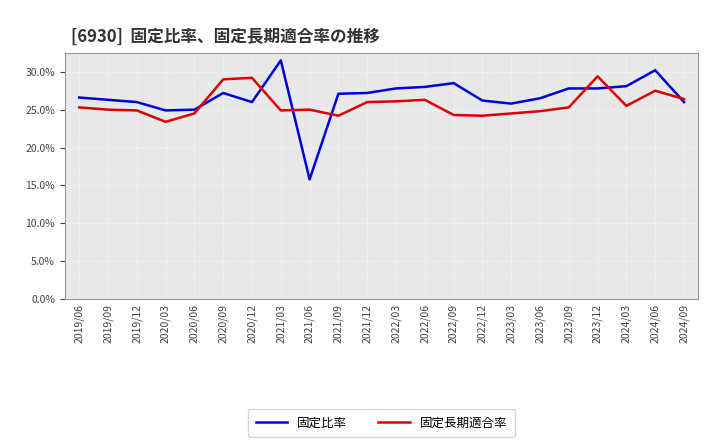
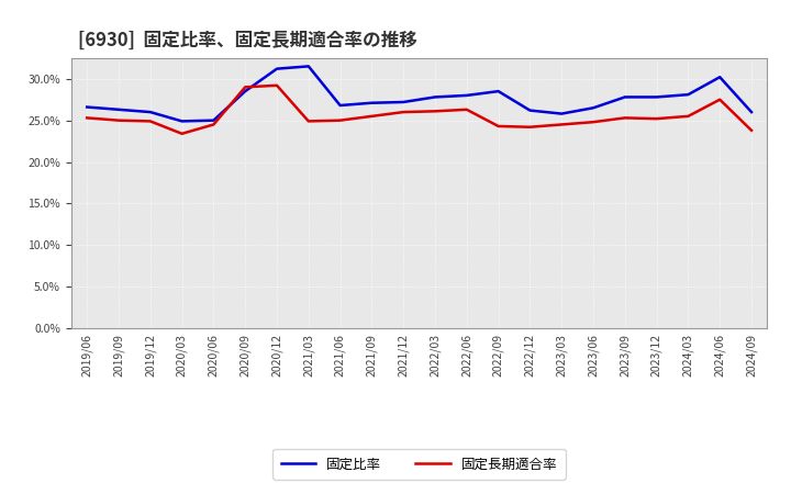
固定比率/2020/09: 27.2% -> 28.5%
固定比率/2020/12: 26.0% -> 31.2%
固定比率/2021/06: 15.8% -> 26.8%
固定長期適合率/2021/09: 24.2% -> 25.5%
固定長期適合率/2023/12: 29.4% -> 25.2%
固定長期適合率/2024/09: 26.4% -> 23.8%
